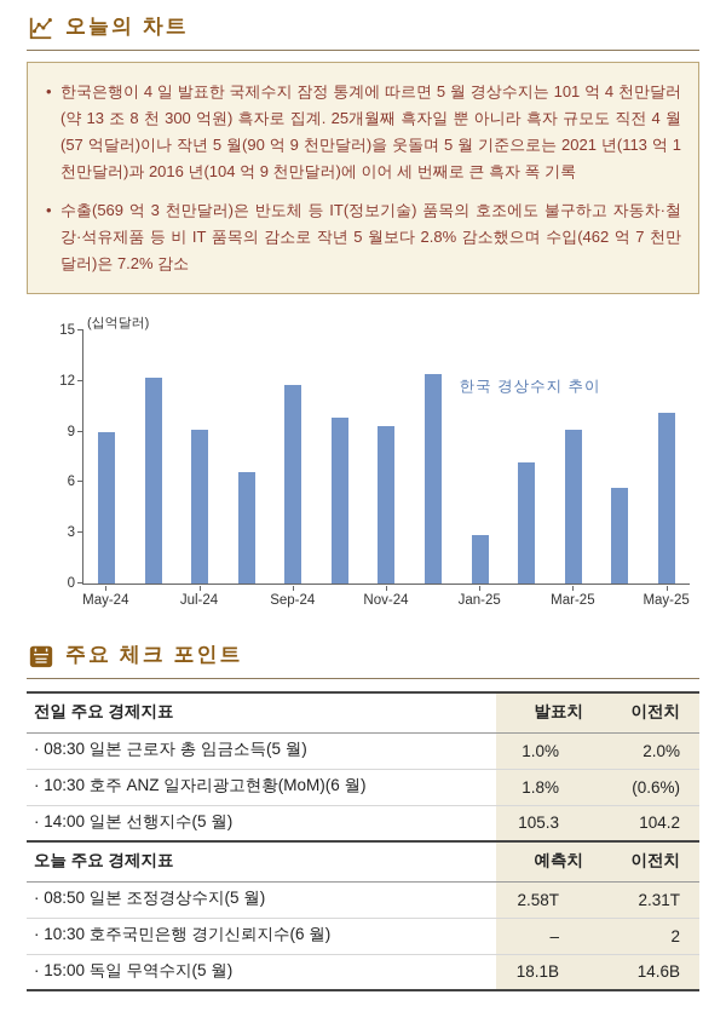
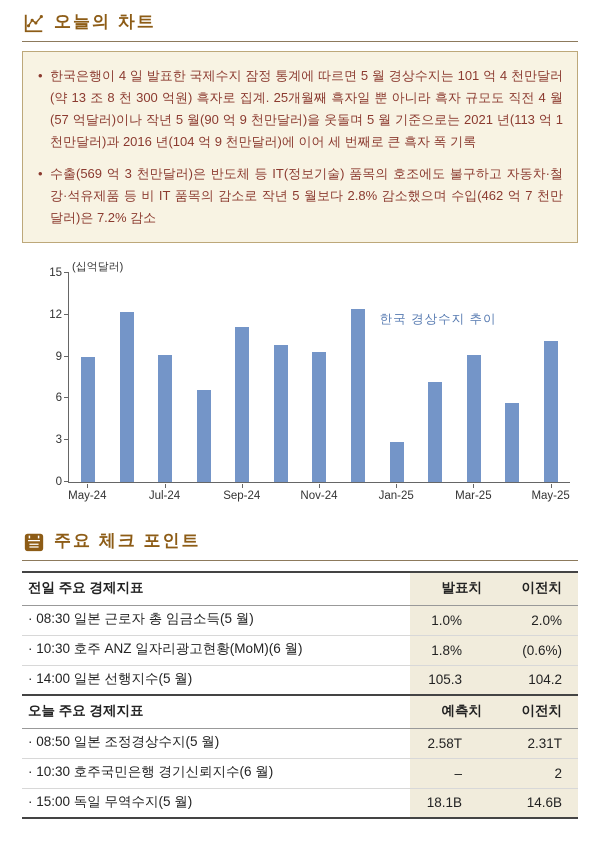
Sep-24: 11.8 -> 11.1
